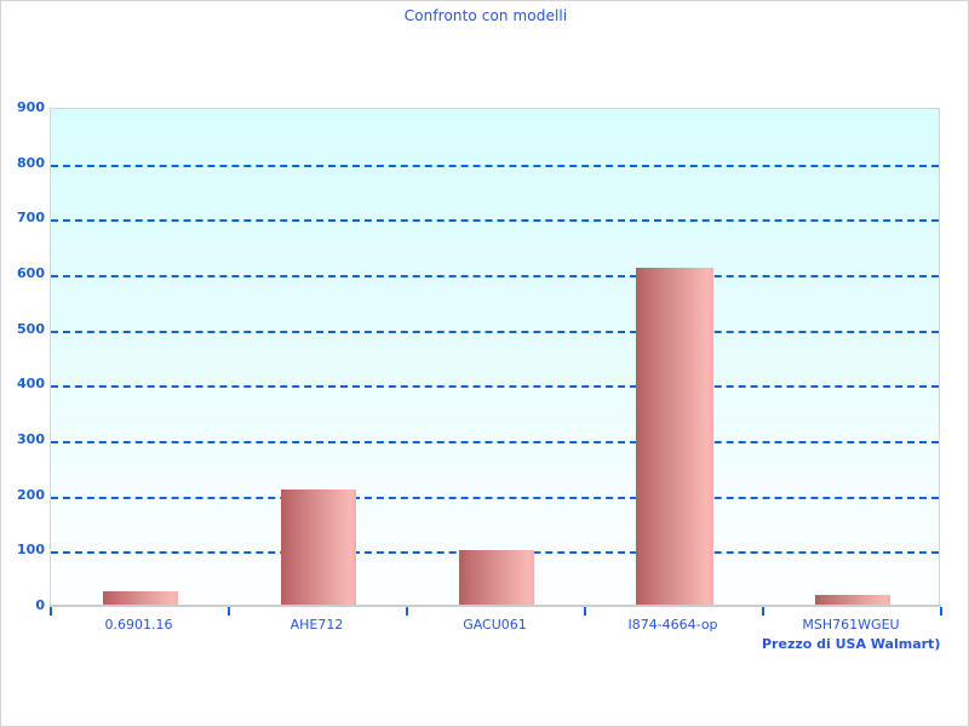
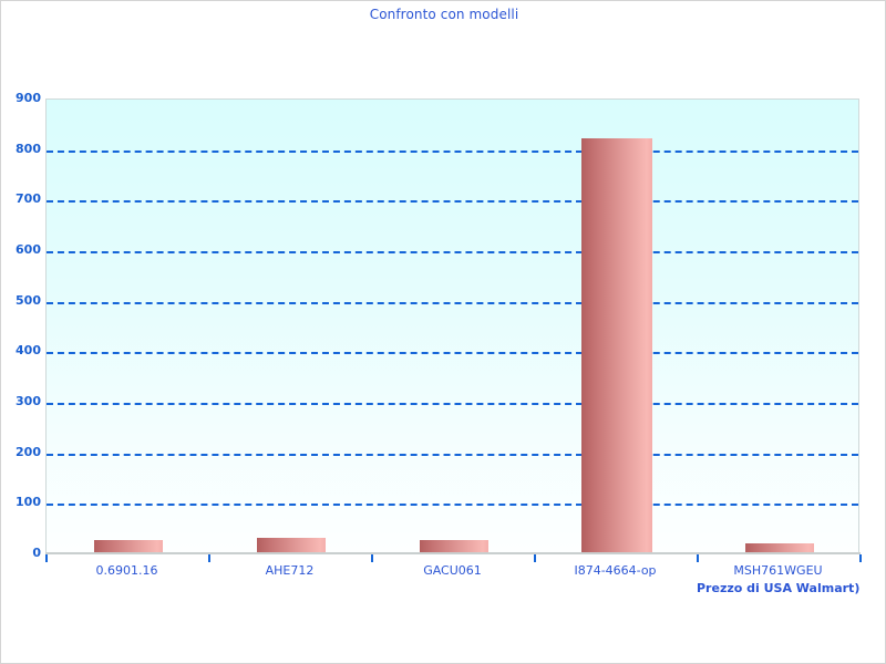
AHE712: 210 -> 30
GACU061: 100 -> 30
I874-4664-op: 610 -> 820
